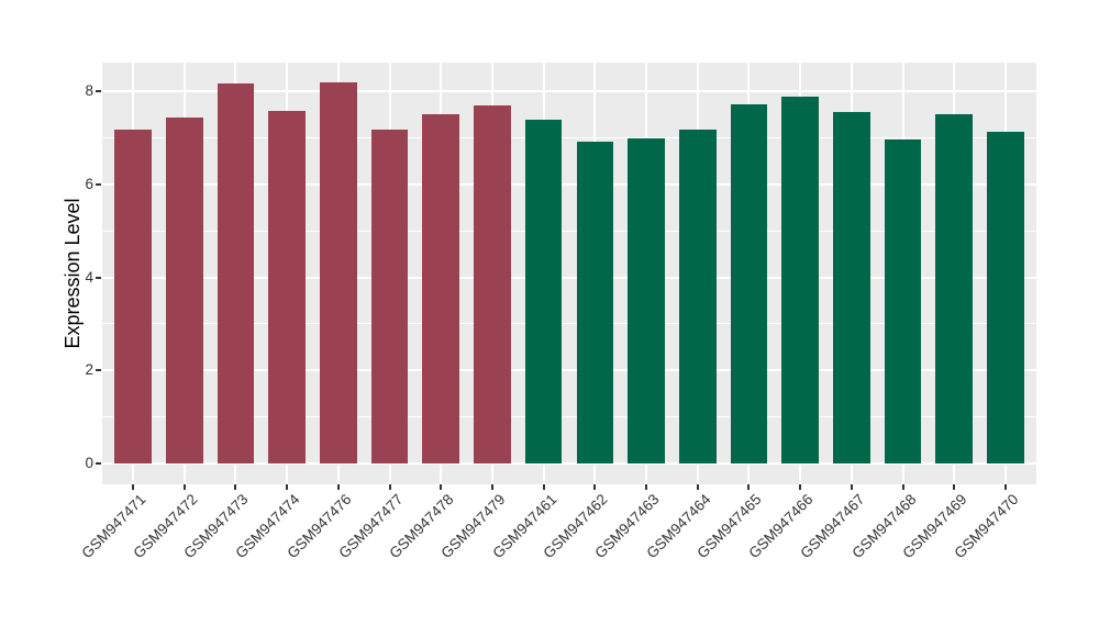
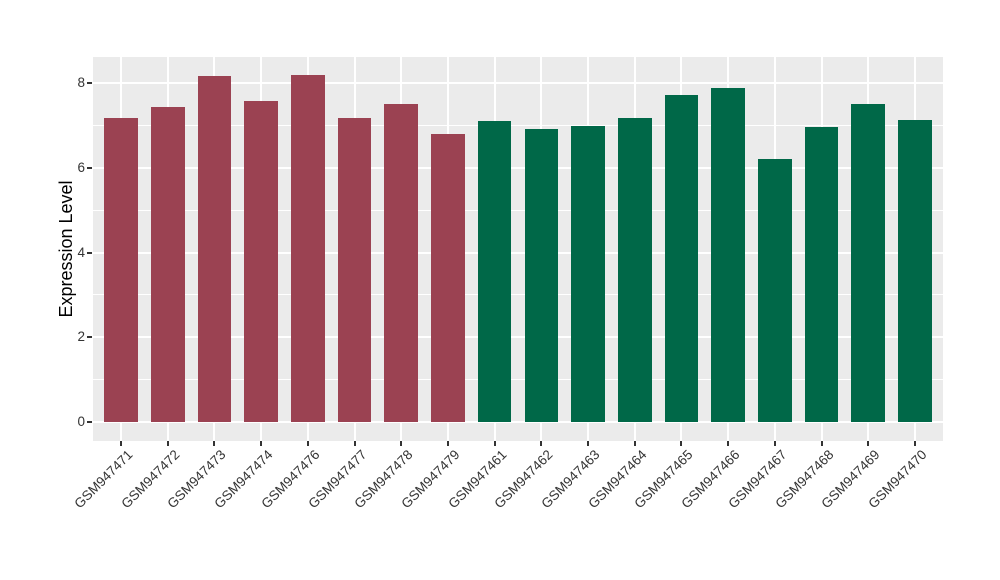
GSM947479: 7.7 -> 6.8
GSM947461: 7.4 -> 7.1
GSM947467: 7.5 -> 6.2
